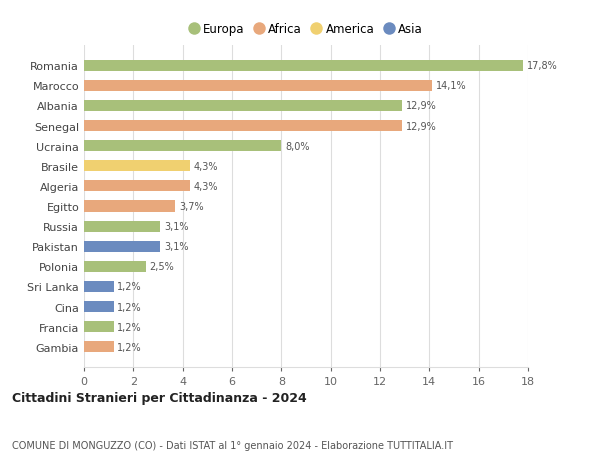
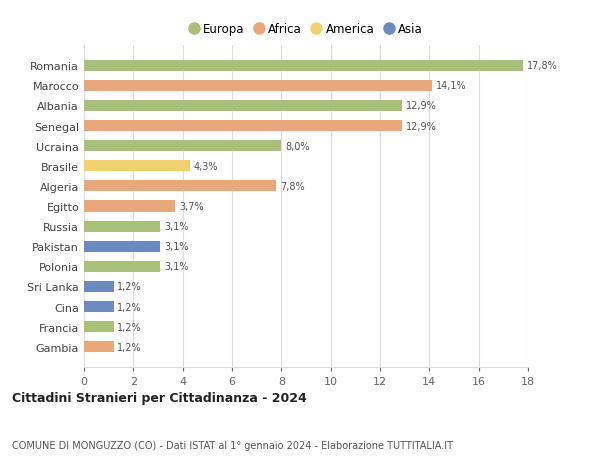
Algeria: 4,3% -> 7,8%
Polonia: 2,5% -> 3,1%
